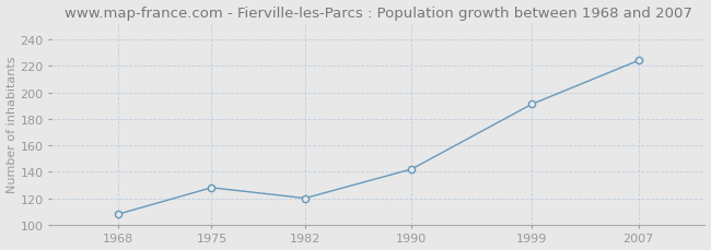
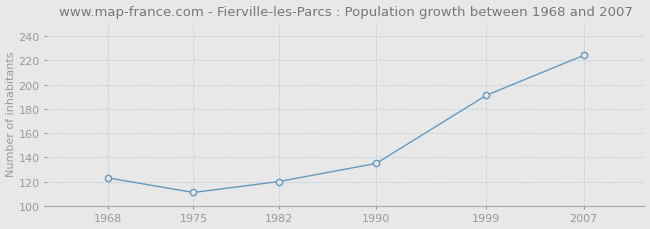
1968: 108 -> 123
1975: 128 -> 111
1990: 142 -> 135
